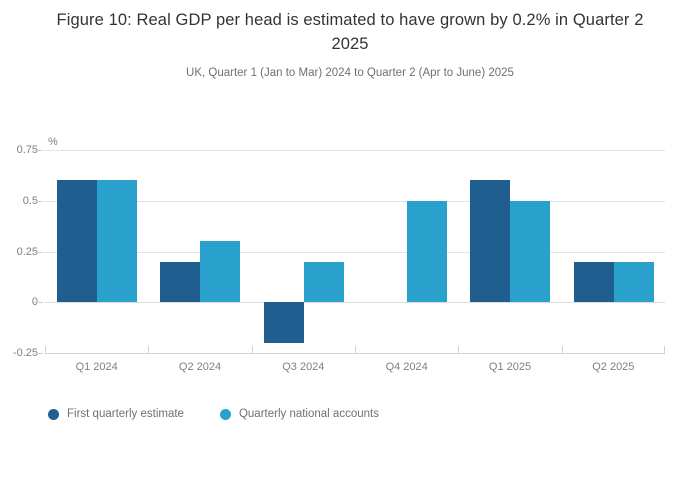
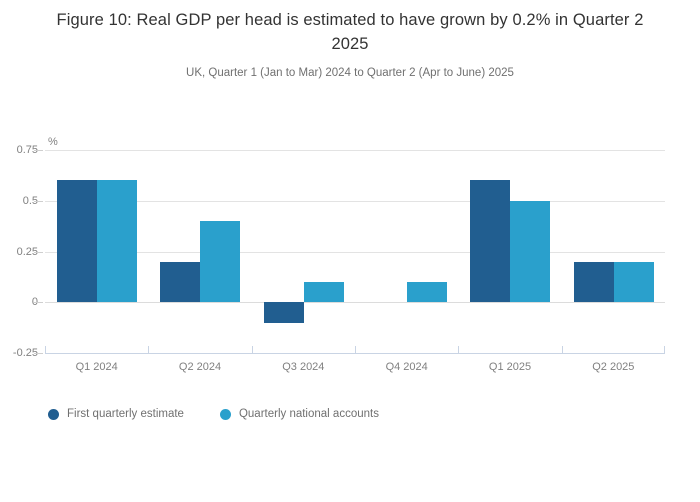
Quarterly national accounts/Q2 2024: 0.3 -> 0.4
First quarterly estimate/Q3 2024: -0.2 -> -0.1
Quarterly national accounts/Q3 2024: 0.2 -> 0.1
Quarterly national accounts/Q4 2024: 0.5 -> 0.1
